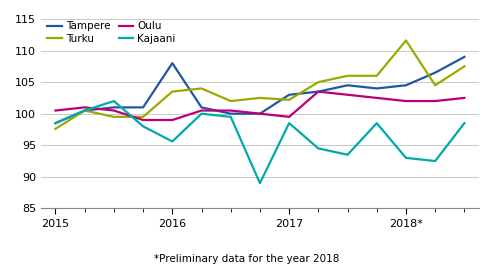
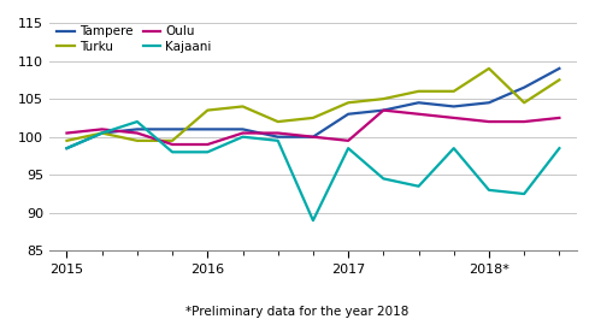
Turku/2015: 97.6 -> 99.5
Tampere/2016: 108.0 -> 101.0
Kajaani/2016: 95.6 -> 98.0
Turku/2017: 102.2 -> 104.5
Turku/2018*: 111.6 -> 109.0
